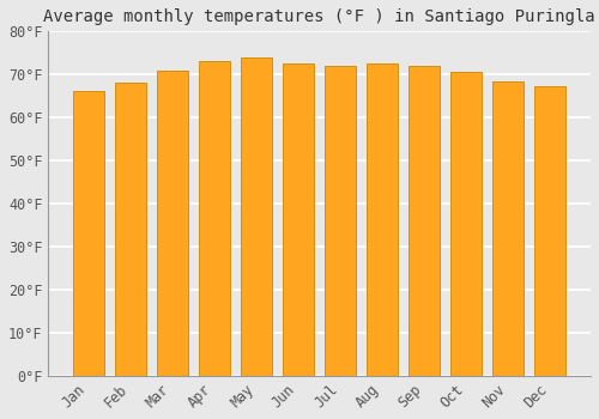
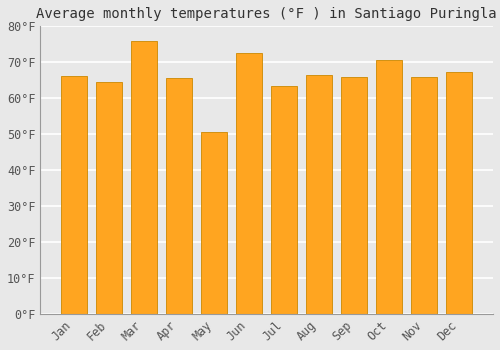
Feb: 68.2°F -> 64.5°F
Mar: 71.0°F -> 76.0°F
Apr: 73.0°F -> 65.5°F
May: 74.0°F -> 50.5°F
Jul: 72.0°F -> 63.5°F
Aug: 72.5°F -> 66.5°F
Sep: 72.0°F -> 66.0°F
Nov: 68.5°F -> 66.0°F
